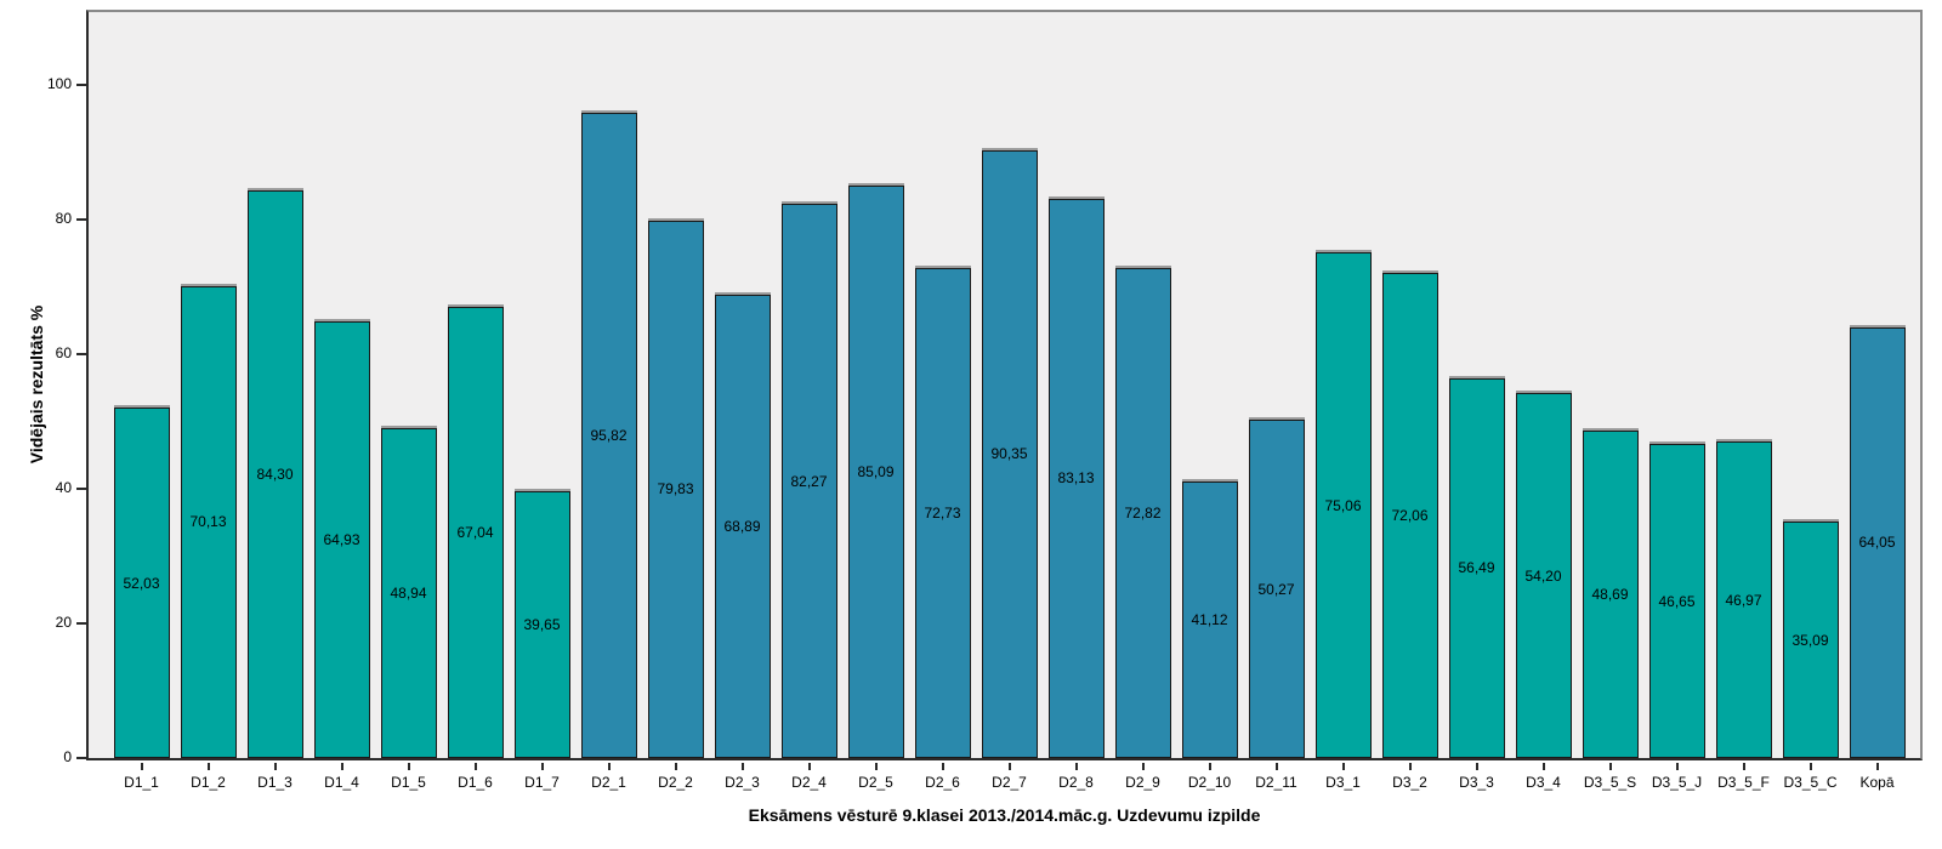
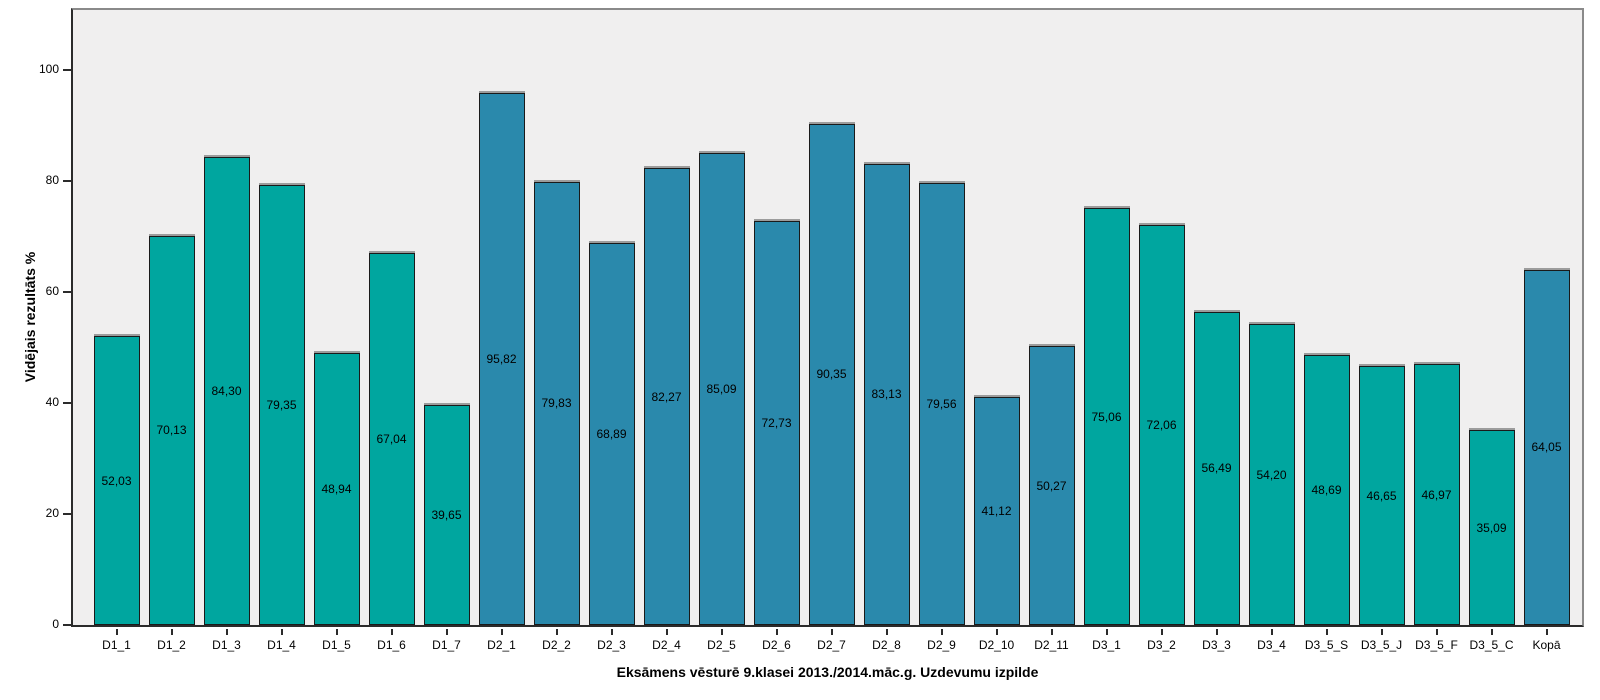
D1_4: 64,93 -> 79,35
D2_9: 72,82 -> 79,56
